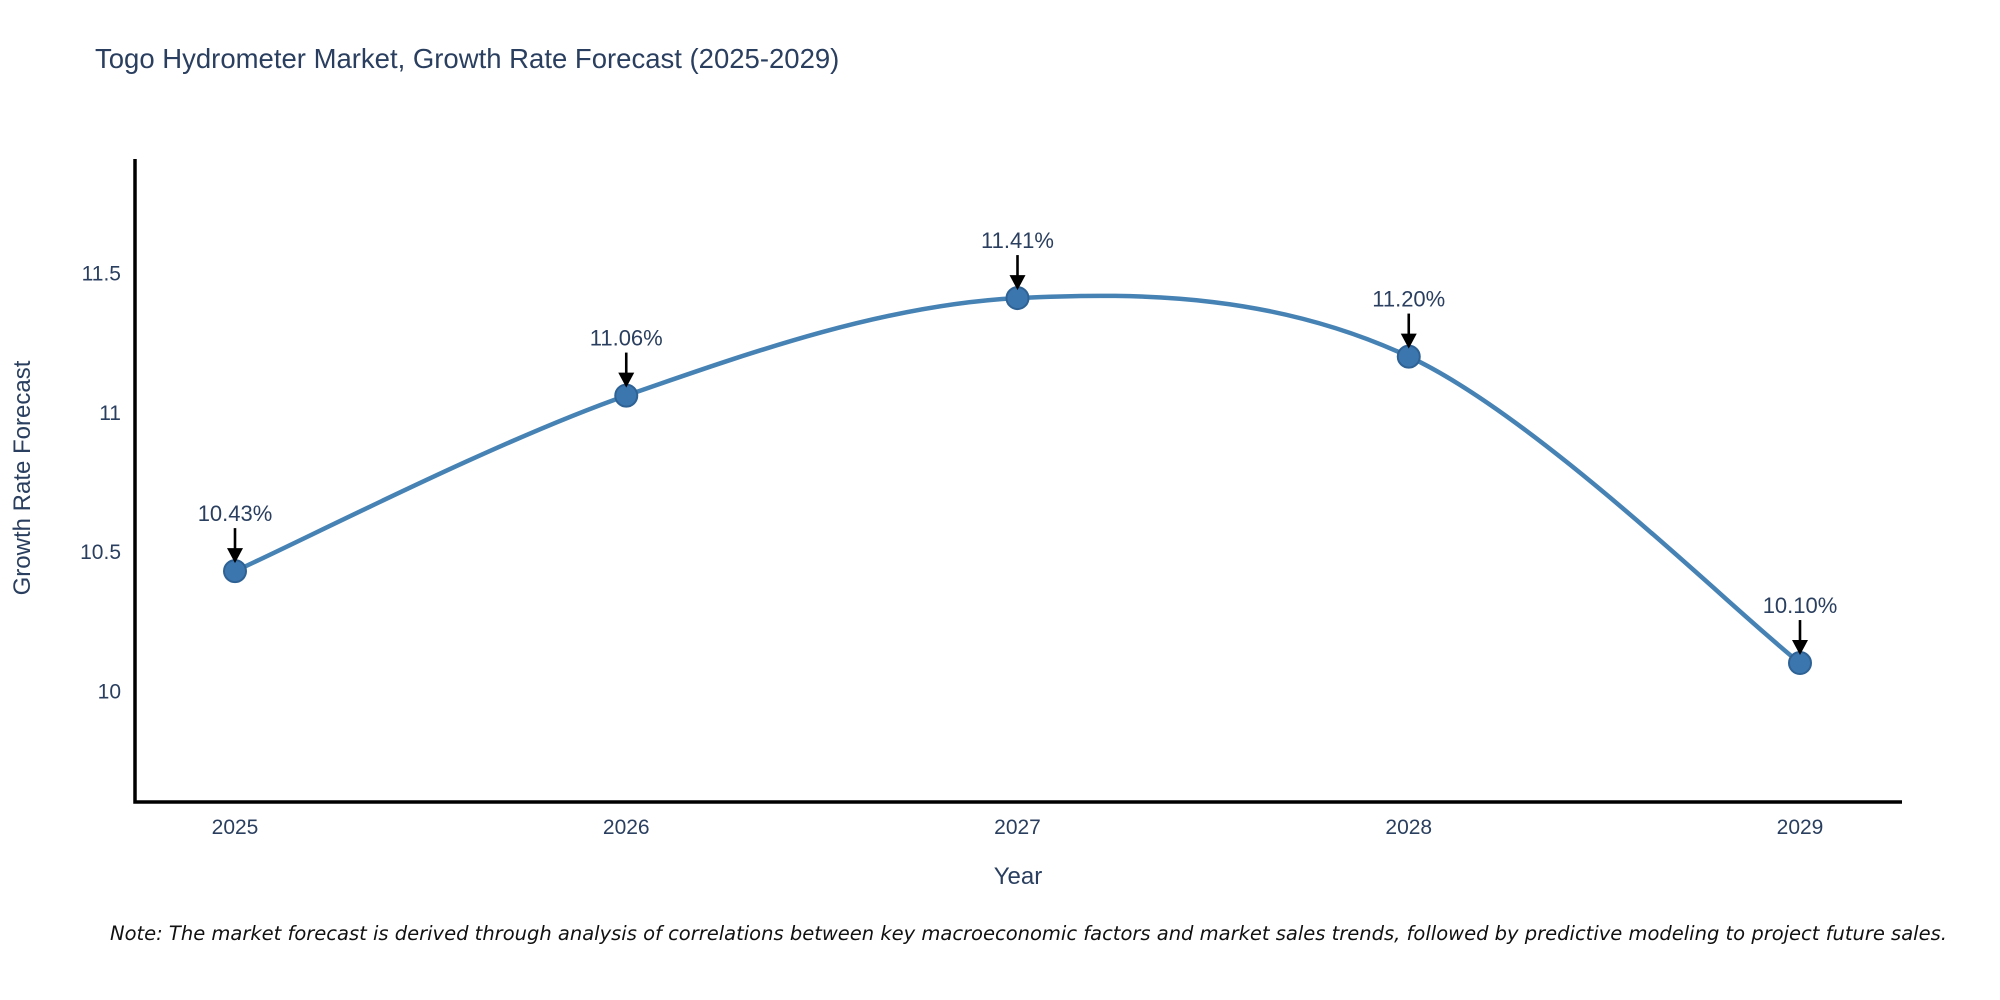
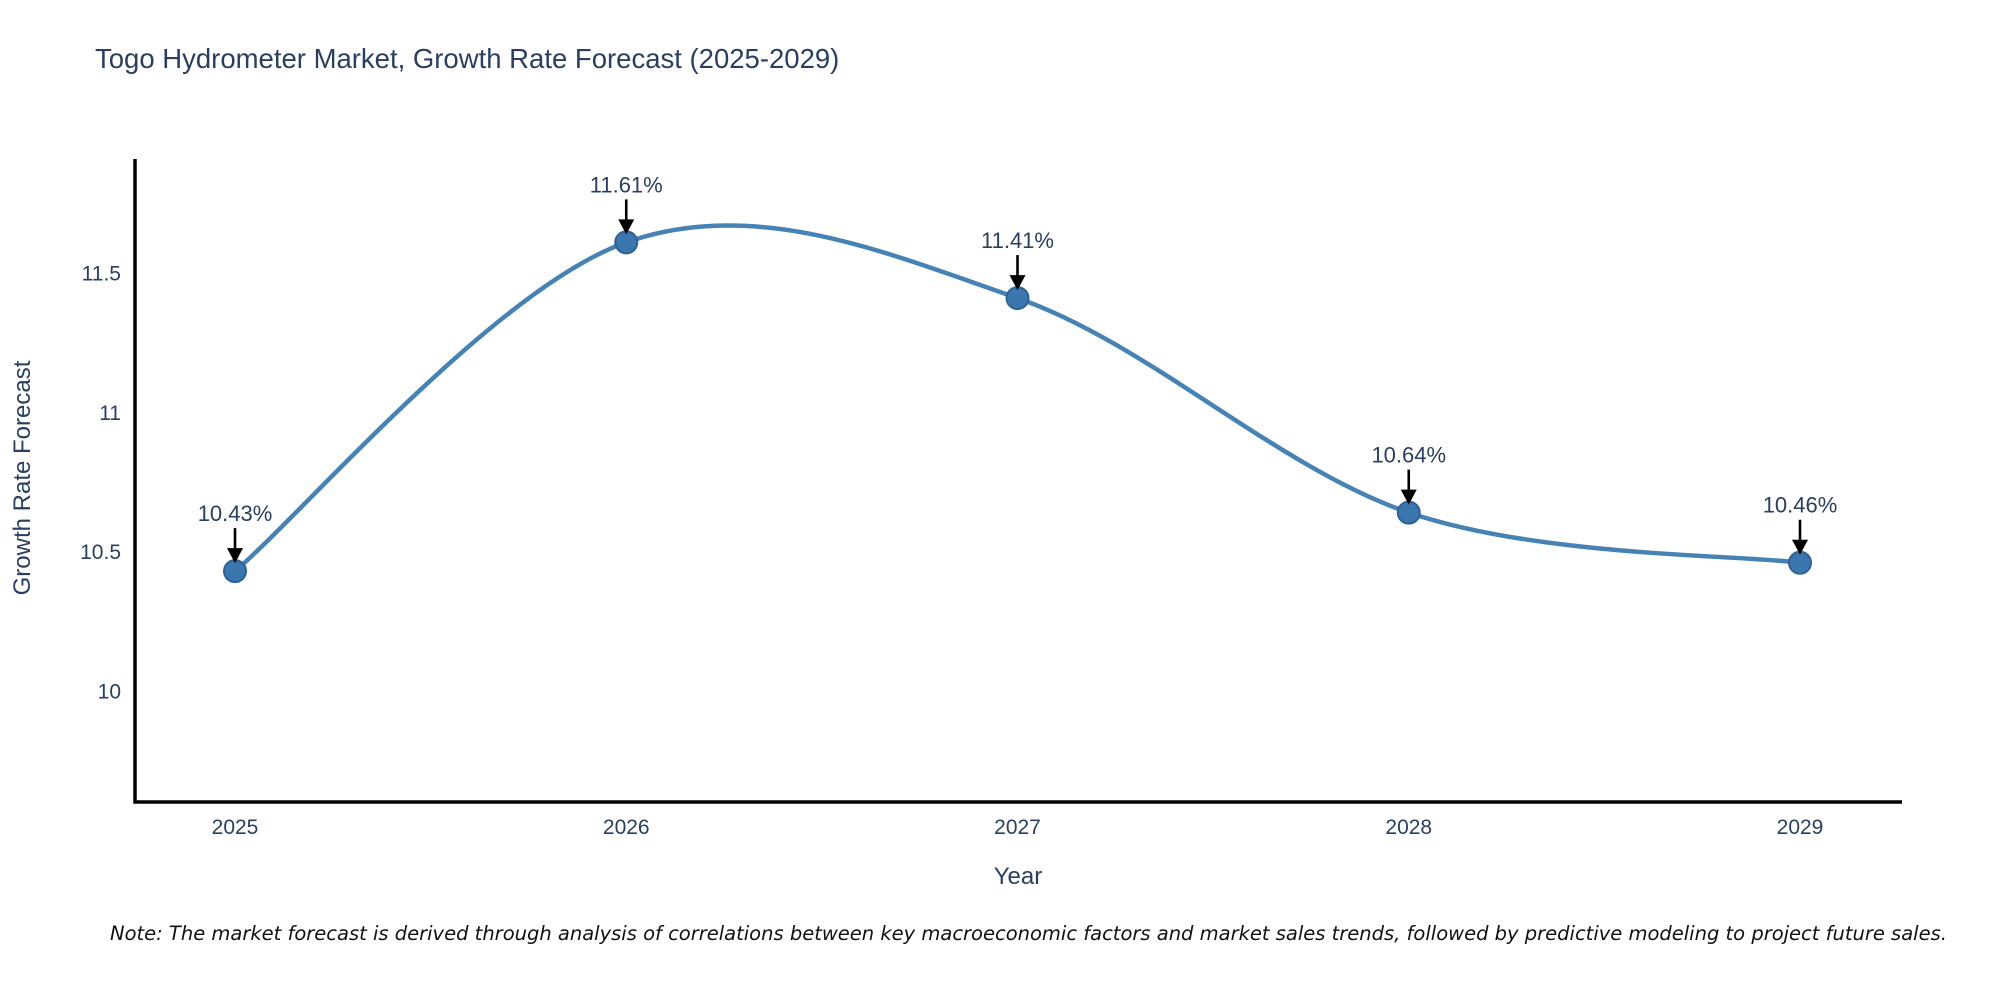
2026: 11.06% -> 11.61%
2028: 11.20% -> 10.64%
2029: 10.10% -> 10.46%
